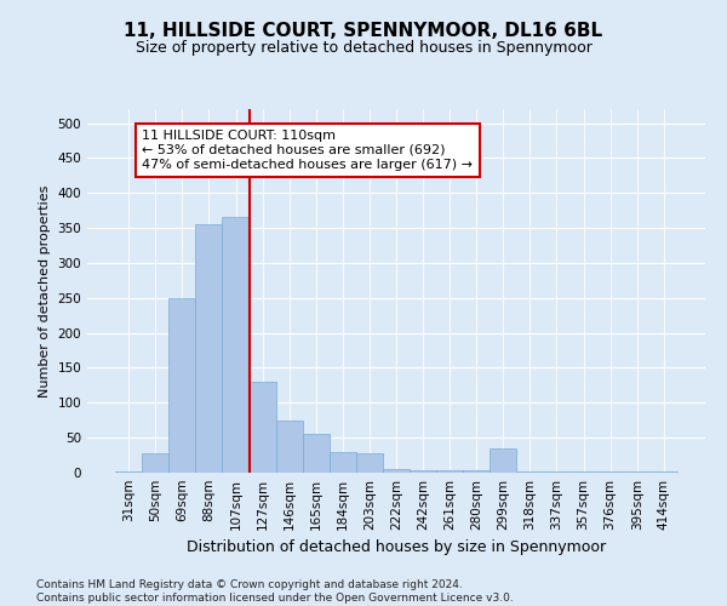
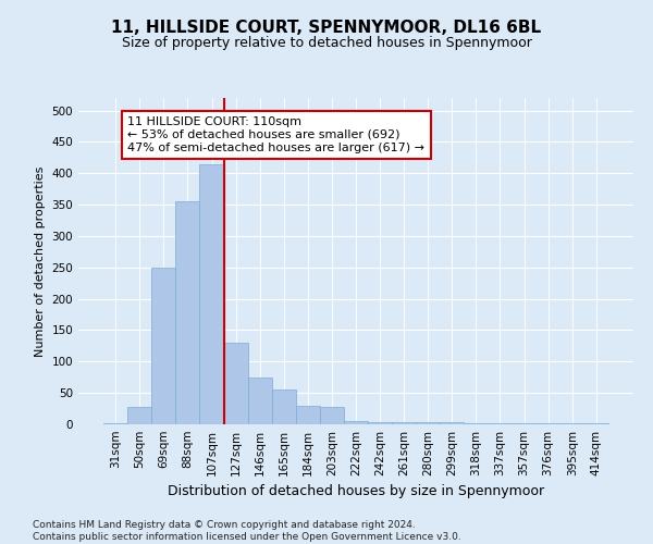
107sqm: 366 -> 415
299sqm: 34 -> 3
